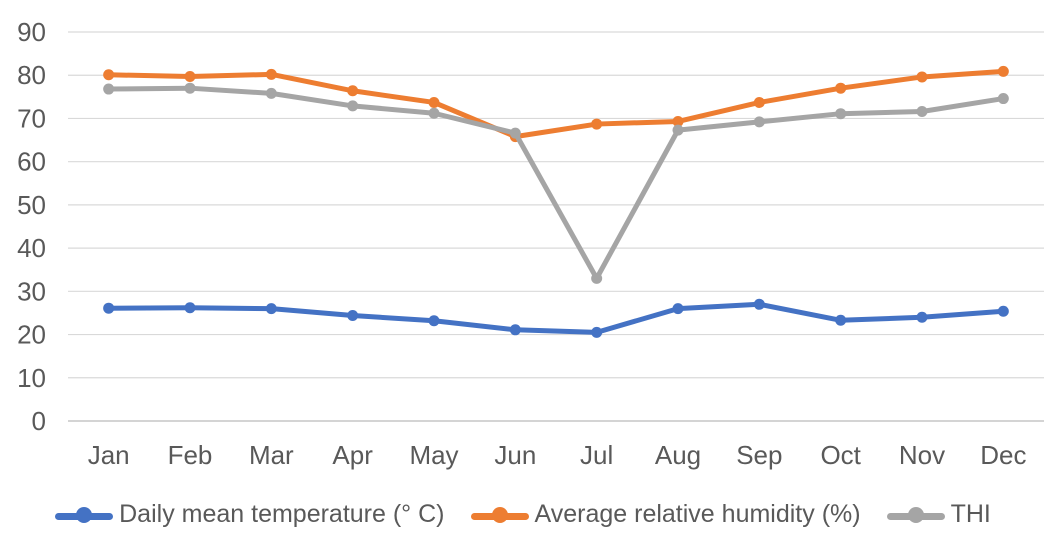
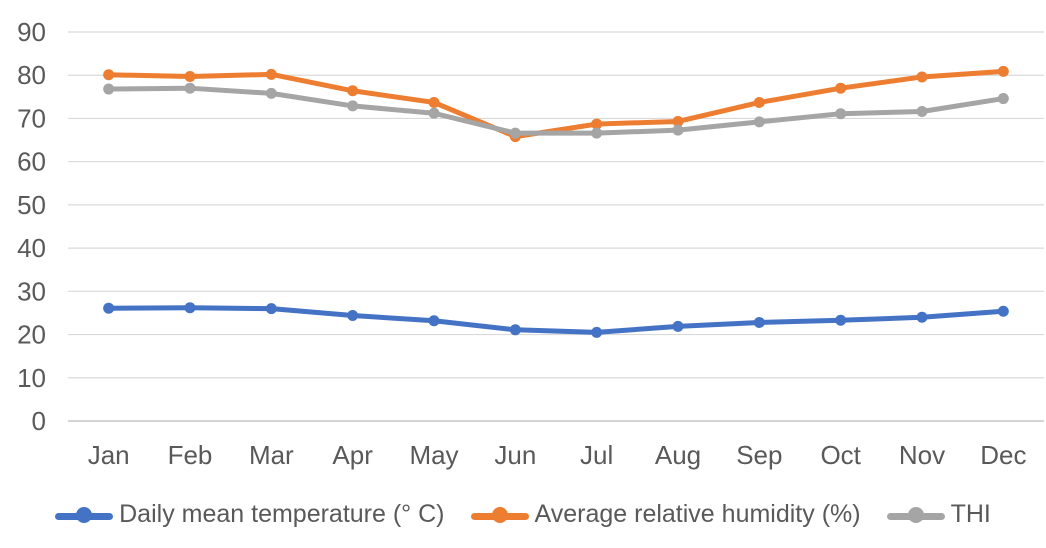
THI/Jul: 33 -> 67
Daily mean temperature (° C)/Aug: 26 -> 22
Daily mean temperature (° C)/Sep: 27 -> 23
